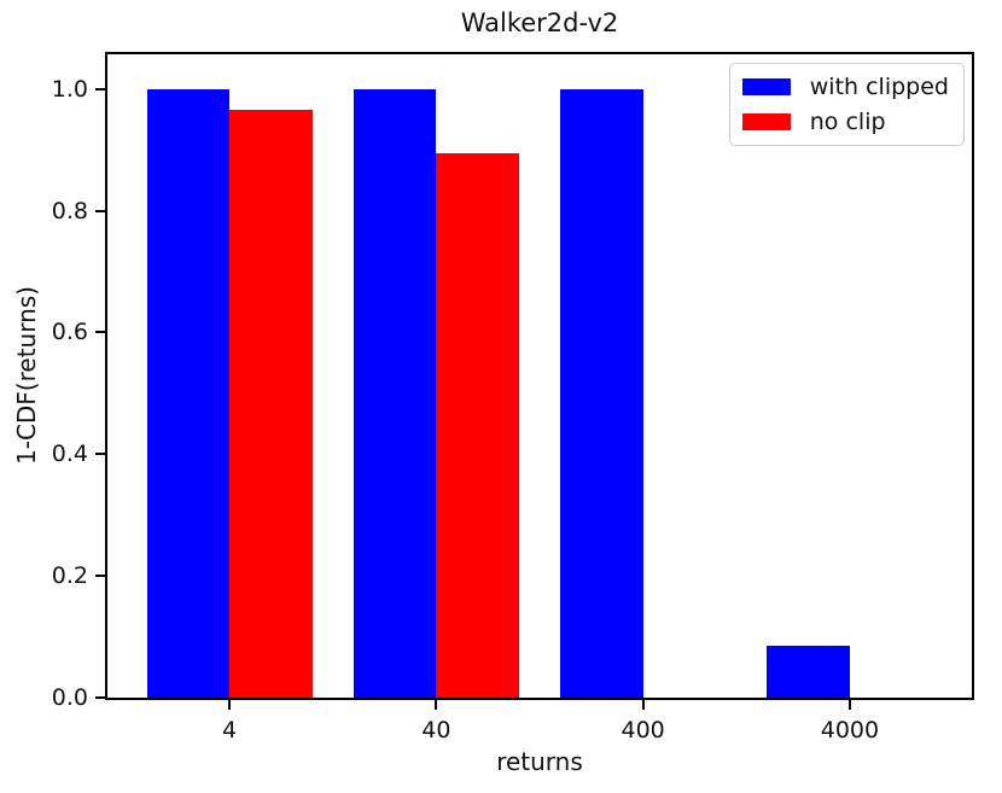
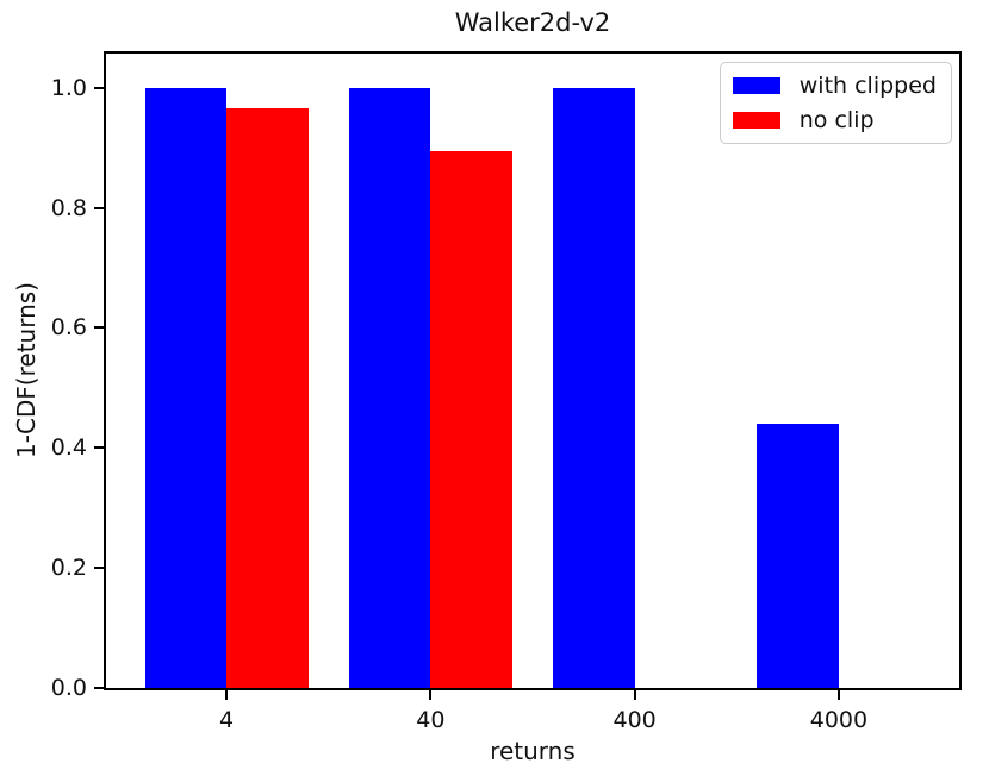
with clipped/4000: 0.09 -> 0.44
